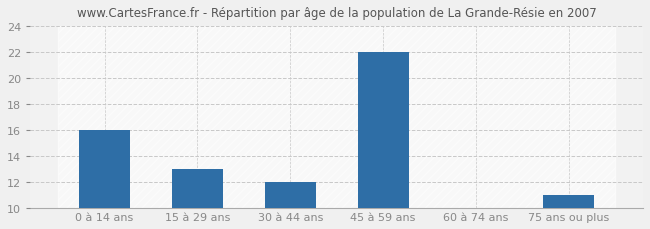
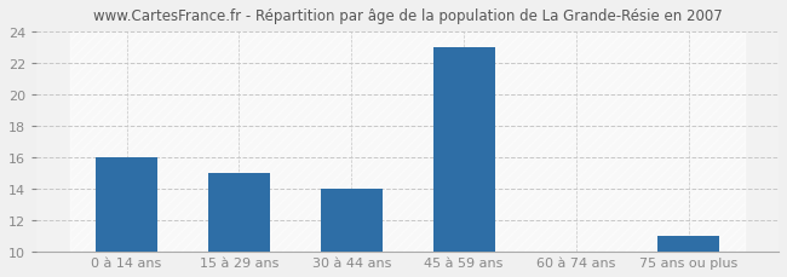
15 à 29 ans: 13.0 -> 15.0
30 à 44 ans: 12.0 -> 14.0
45 à 59 ans: 22.0 -> 23.0
